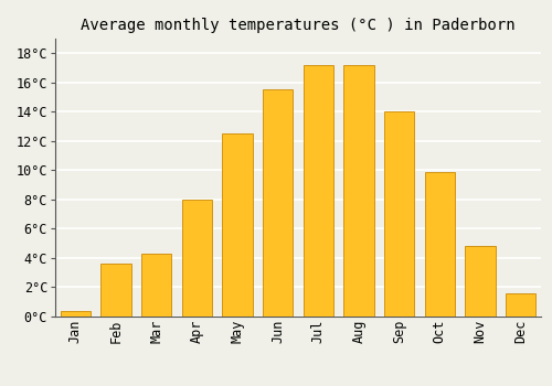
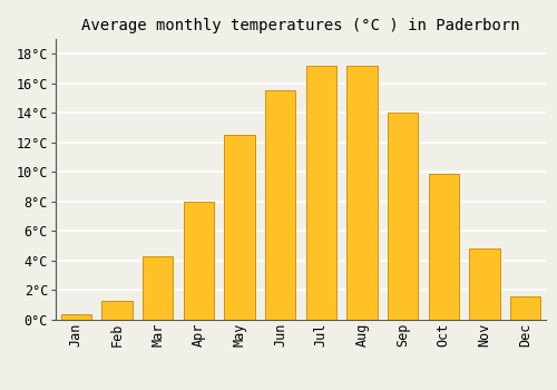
Feb: 3.6°C -> 1.3°C
